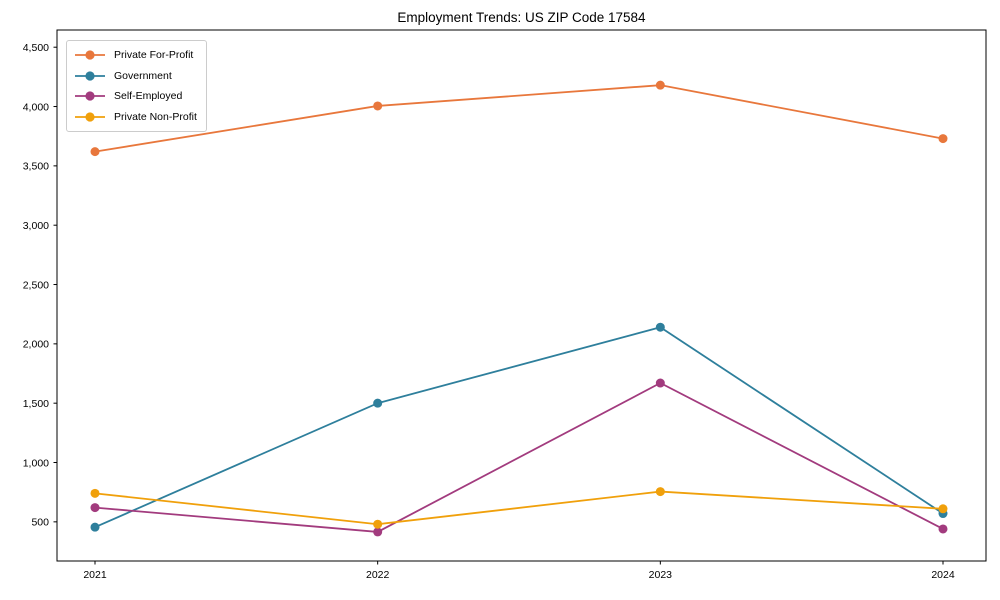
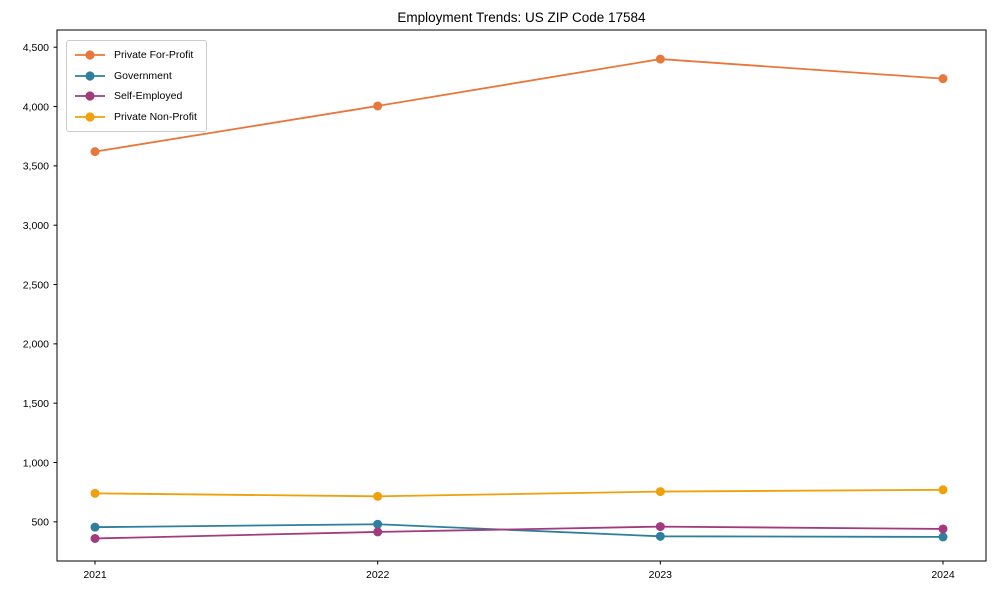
Self-Employed/2021: 620 -> 360
Government/2022: 1500 -> 480
Private Non-Profit/2022: 480 -> 720
Private For-Profit/2023: 4180 -> 4400
Government/2023: 2140 -> 380
Self-Employed/2023: 1670 -> 460
Private For-Profit/2024: 3730 -> 4240
Government/2024: 570 -> 370
Private Non-Profit/2024: 610 -> 770
